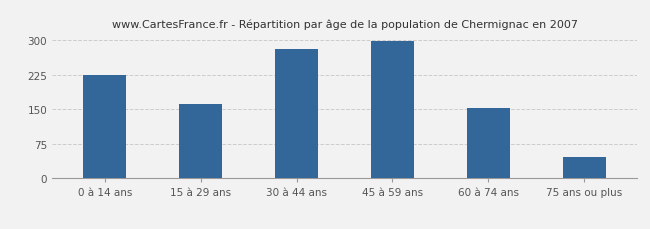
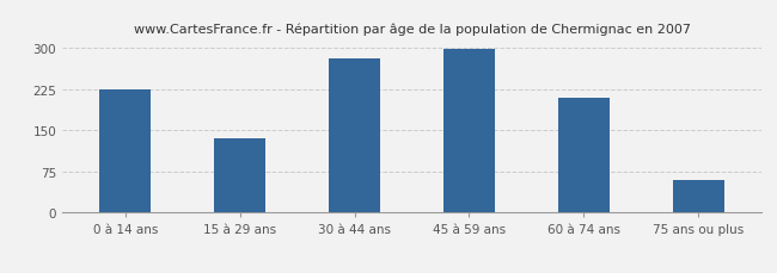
15 à 29 ans: 161 -> 135
60 à 74 ans: 154 -> 210
75 ans ou plus: 46 -> 60
